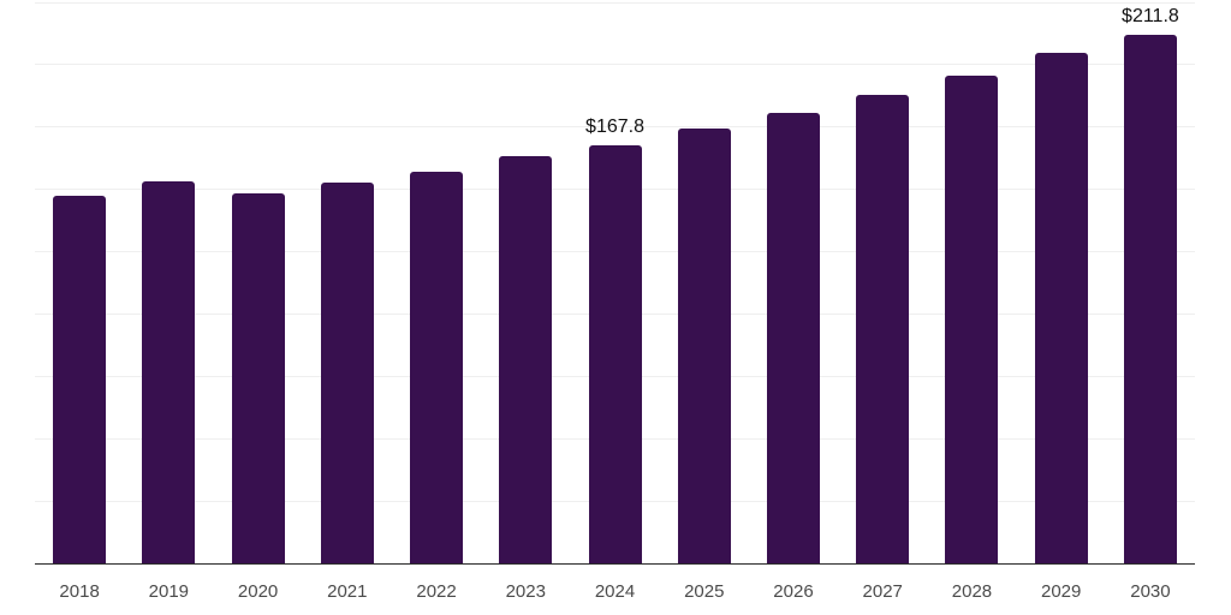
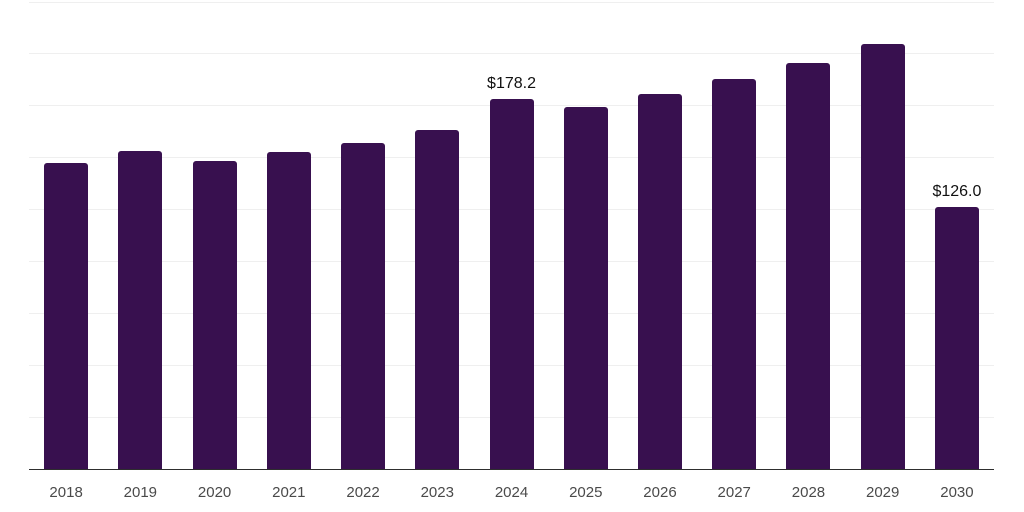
2024: $167.8 -> $178.2
2030: $211.8 -> $126.0
